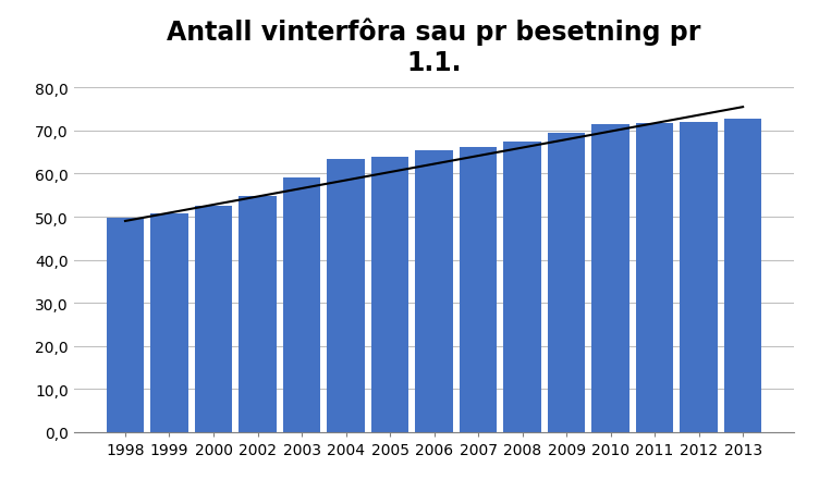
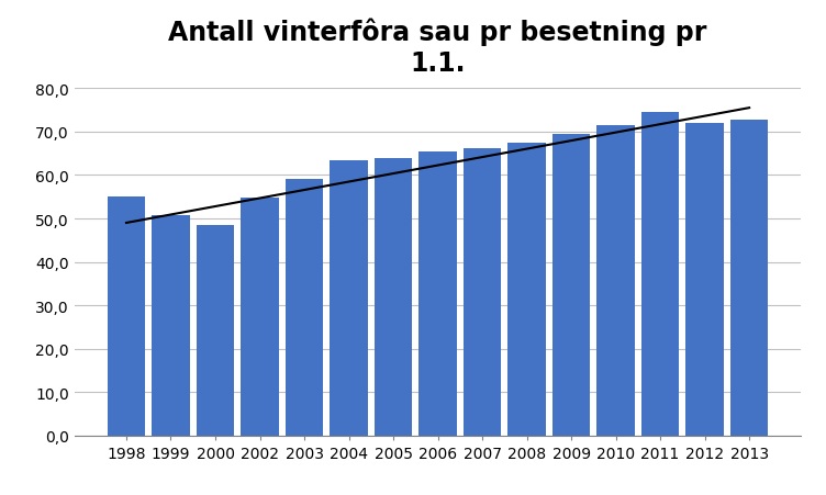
1998: 49,8 -> 55,0
2000: 52,5 -> 48,5
2011: 71,7 -> 74,5
